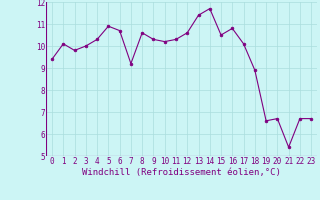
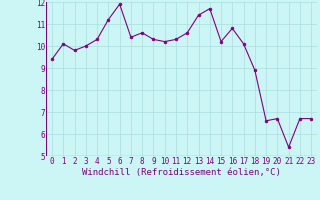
5: 10.9 -> 11.2
6: 10.7 -> 11.9
7: 9.2 -> 10.4
15: 10.5 -> 10.2
